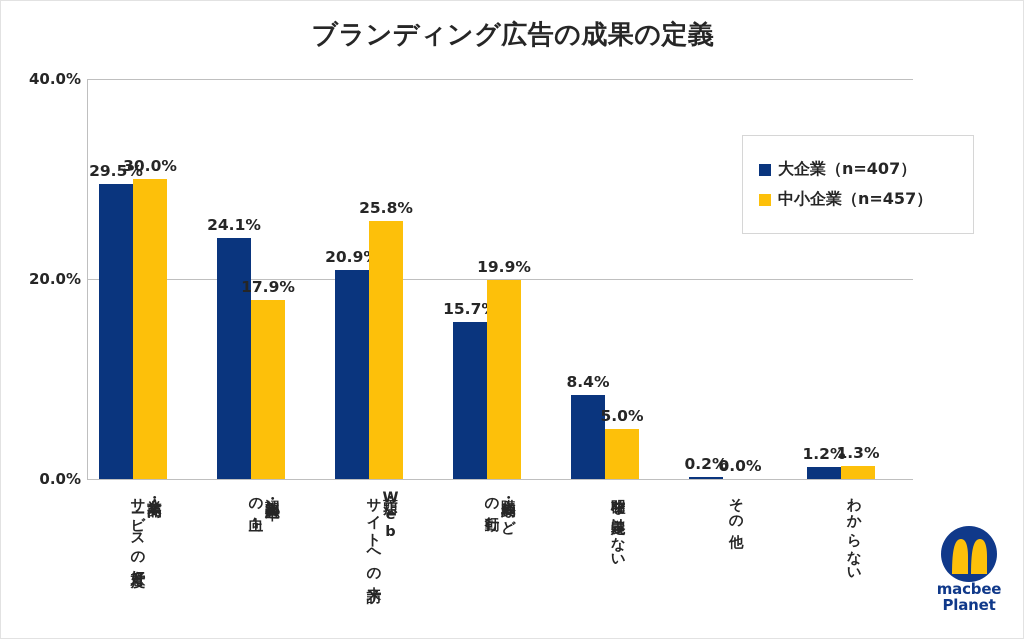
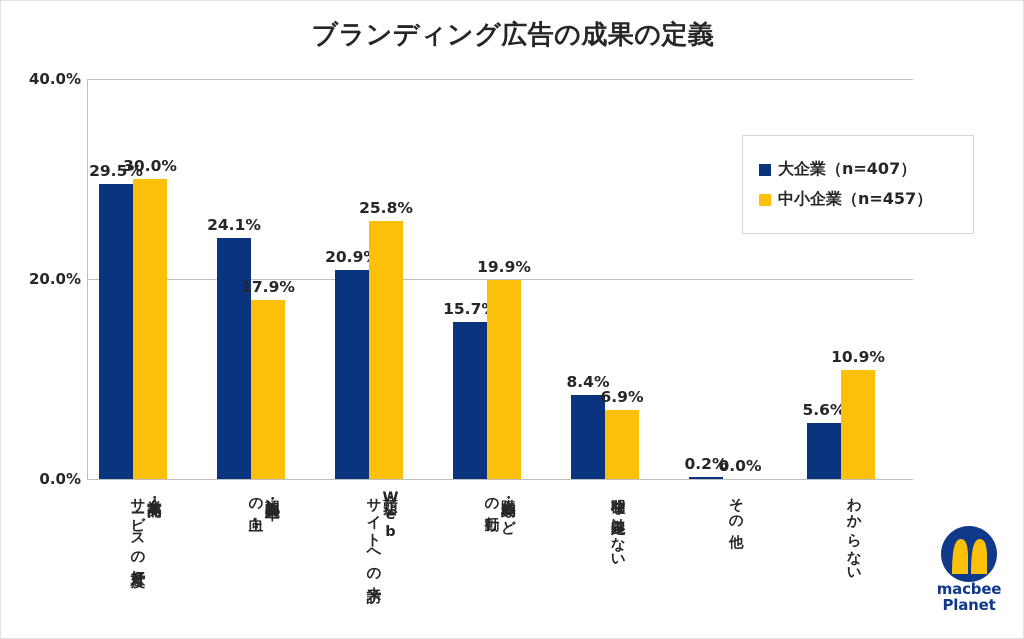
中小企業（n=457）/明確な定義はない: 5.0% -> 6.9%
大企業（n=407）/わからない: 1.2% -> 5.6%
中小企業（n=457）/わからない: 1.3% -> 10.9%
